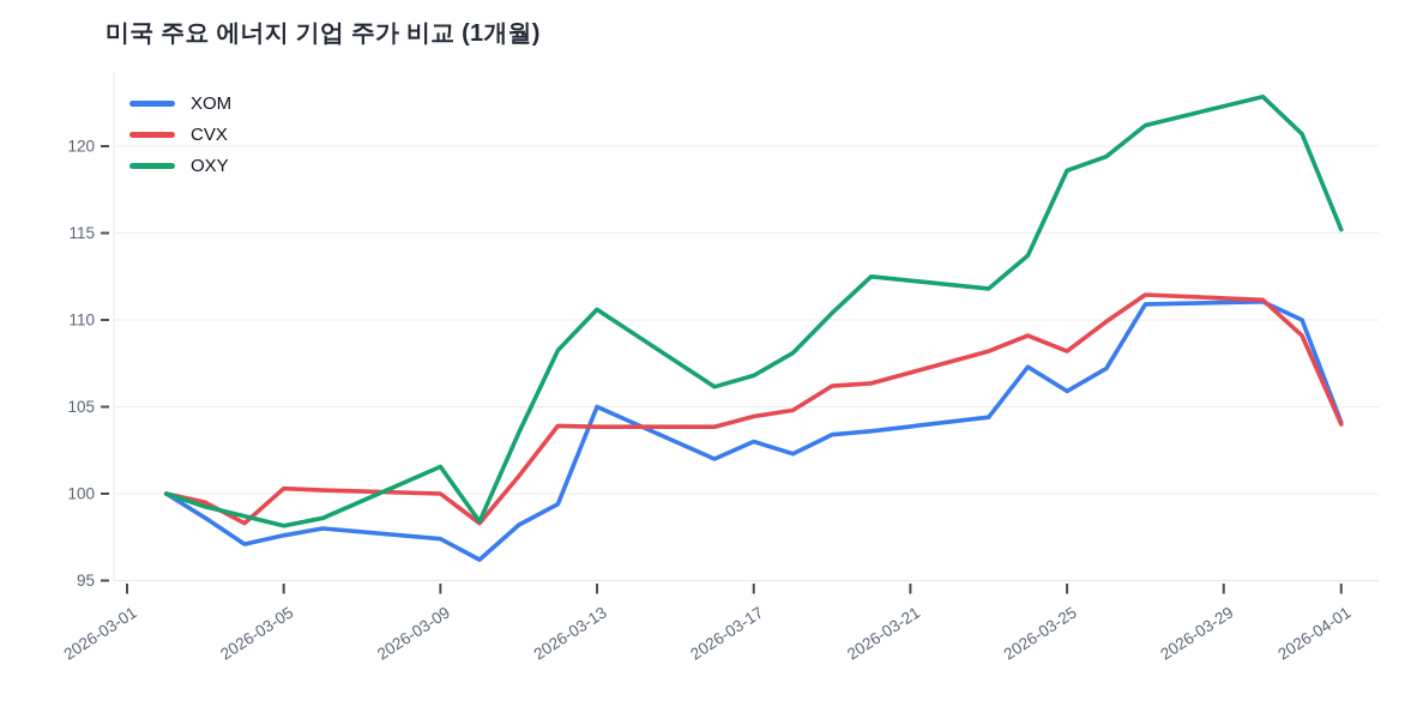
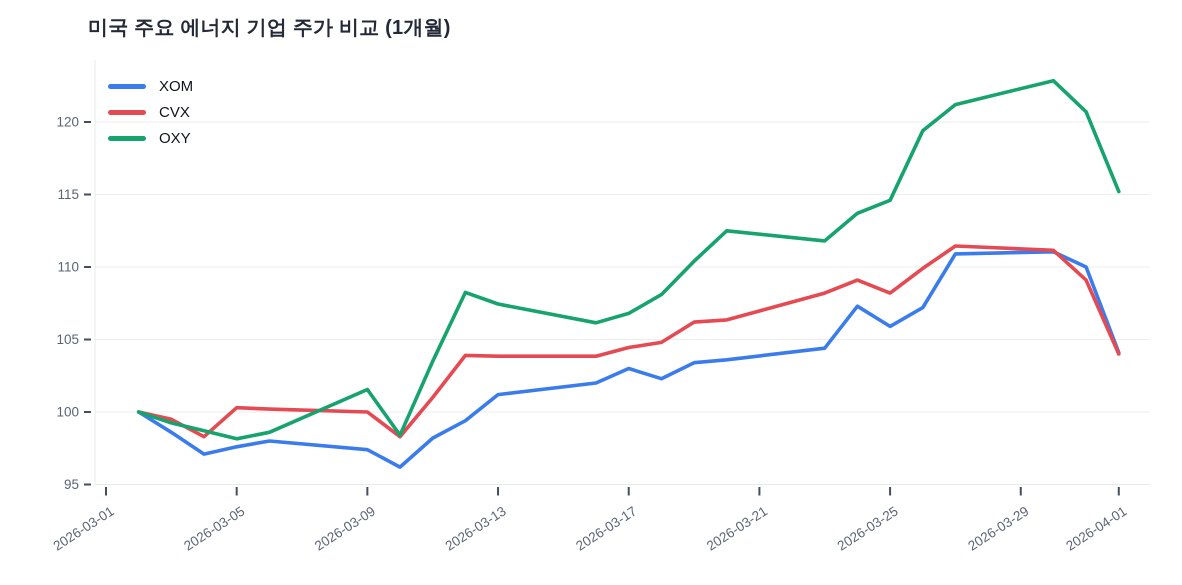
XOM/2026-03-13: 105.0 -> 101.2
OXY/2026-03-13: 110.6 -> 107.5
OXY/2026-03-25: 118.6 -> 114.6
